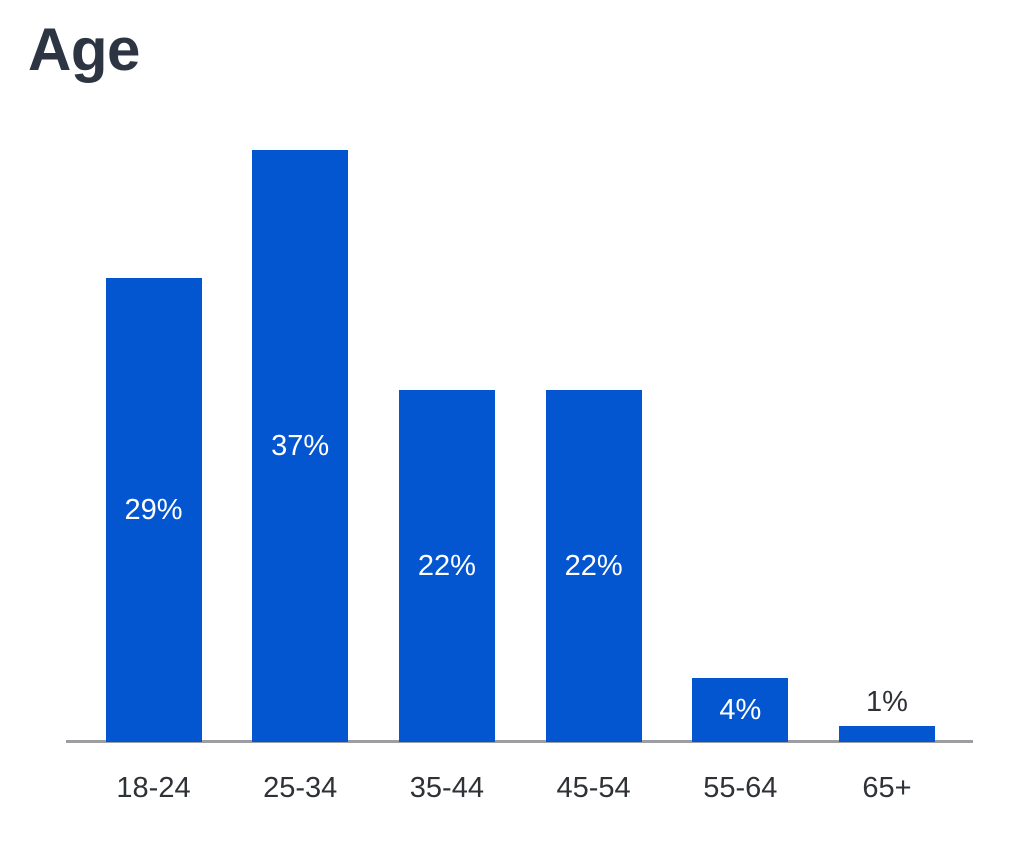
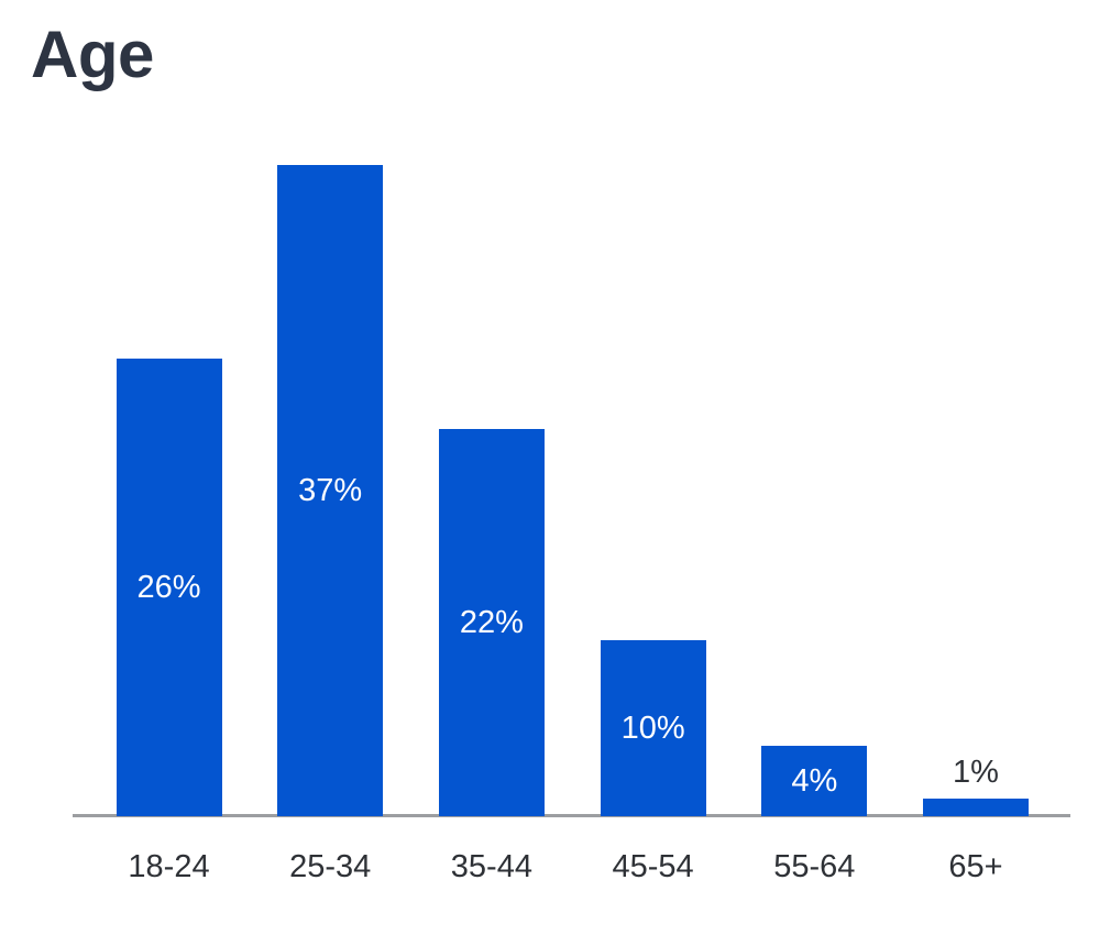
18-24: 29% -> 26%
45-54: 22% -> 10%
